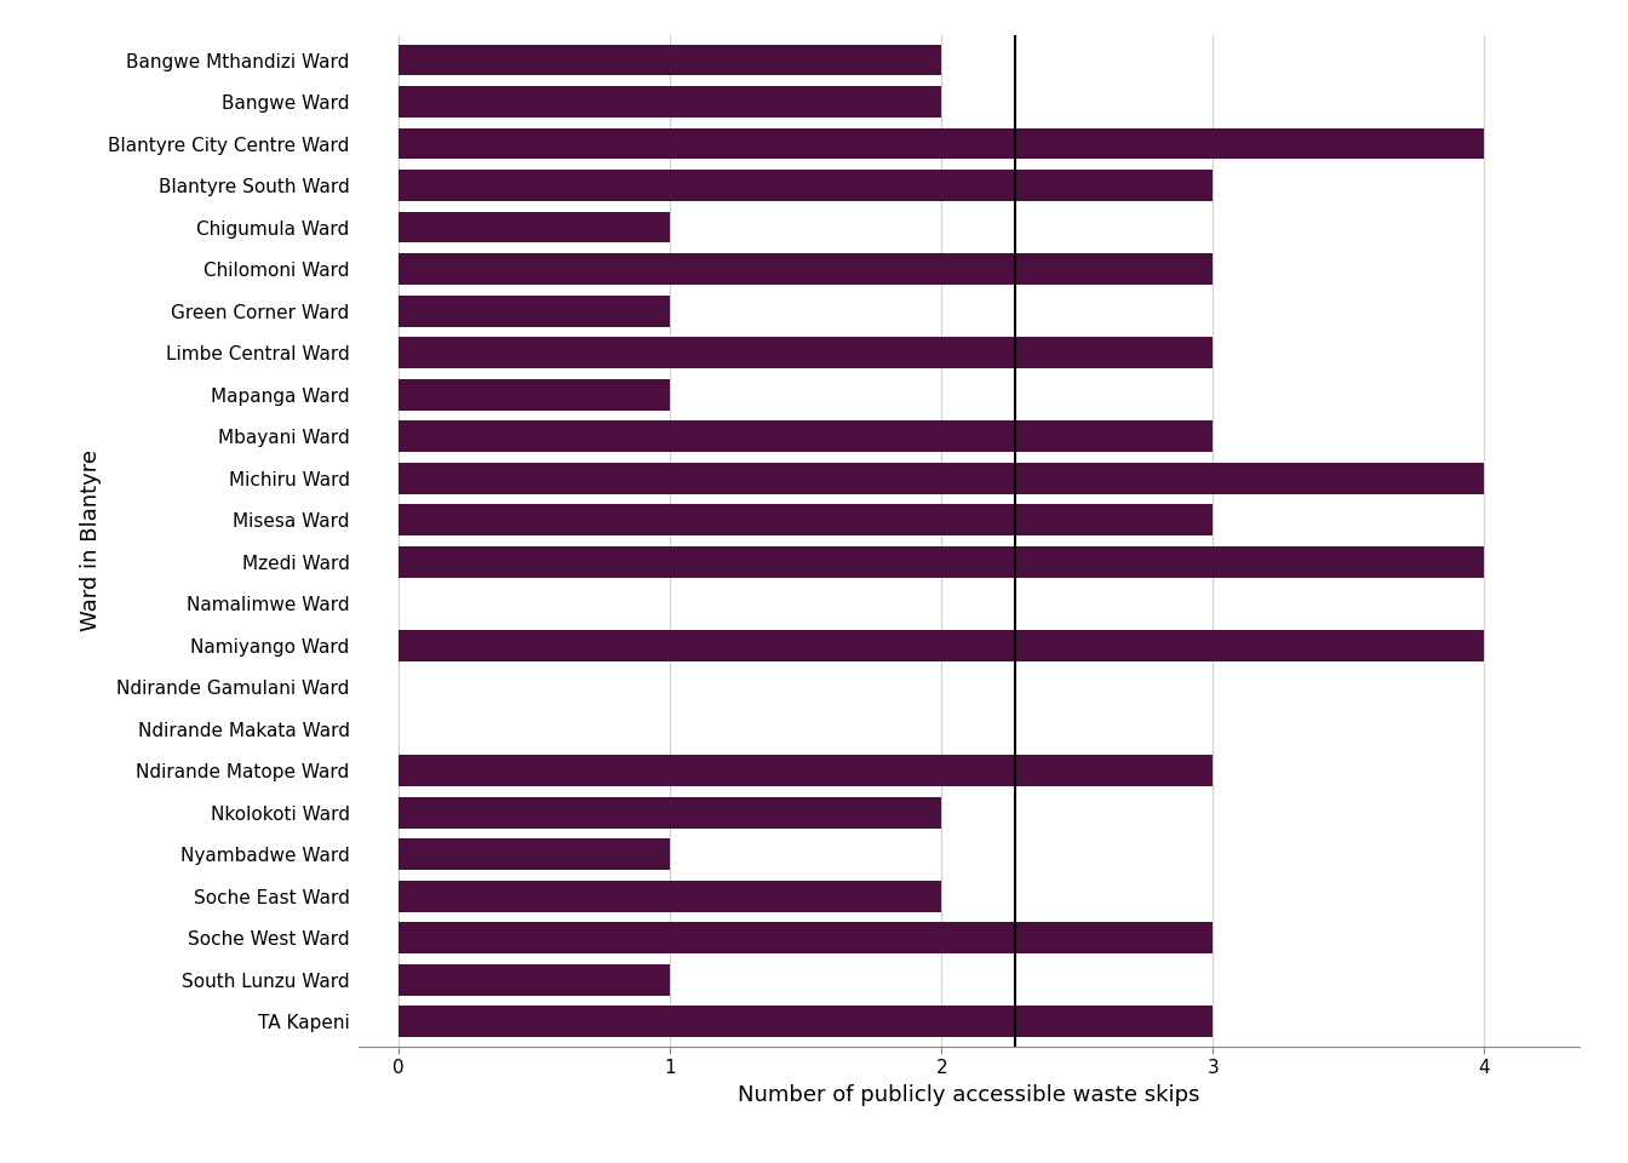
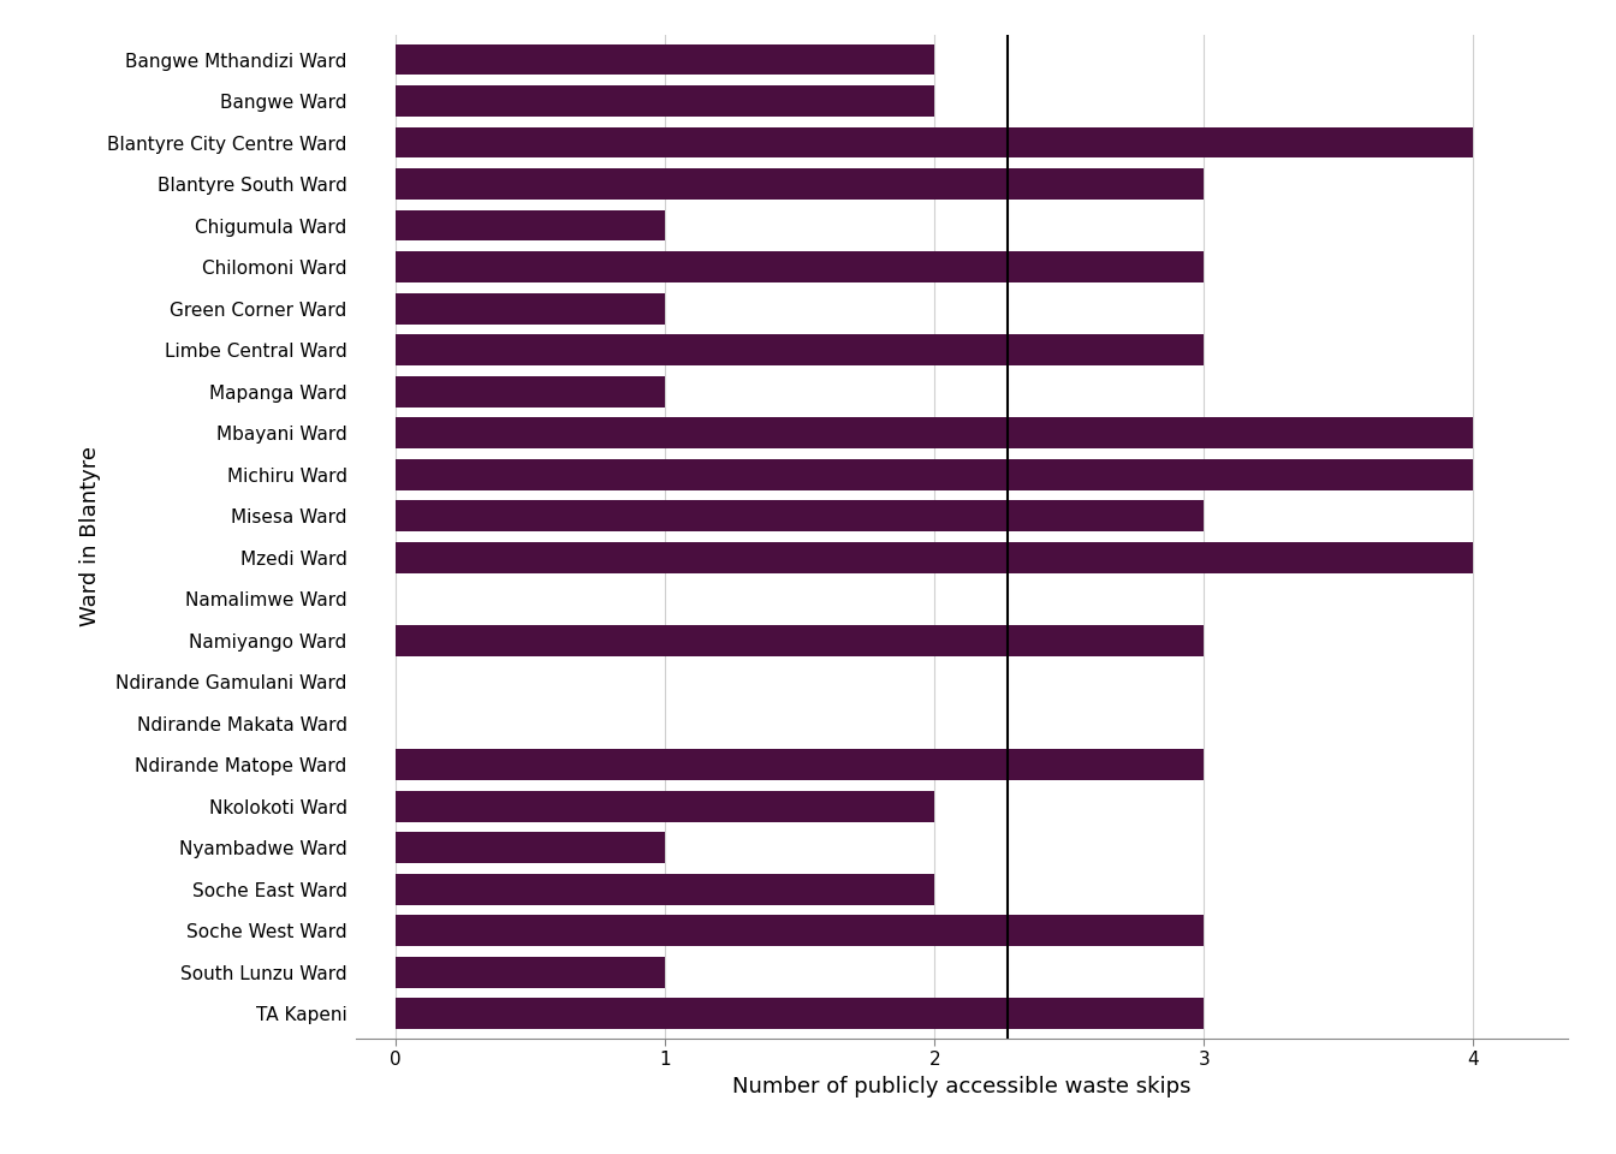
Mbayani Ward: 3 -> 4
Namiyango Ward: 4 -> 3
